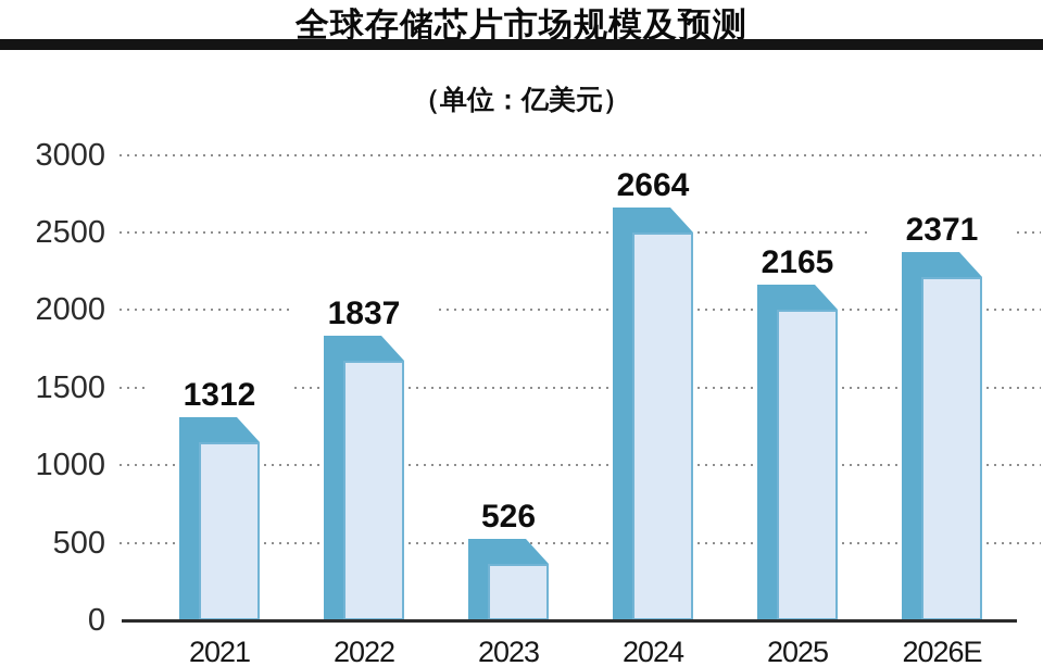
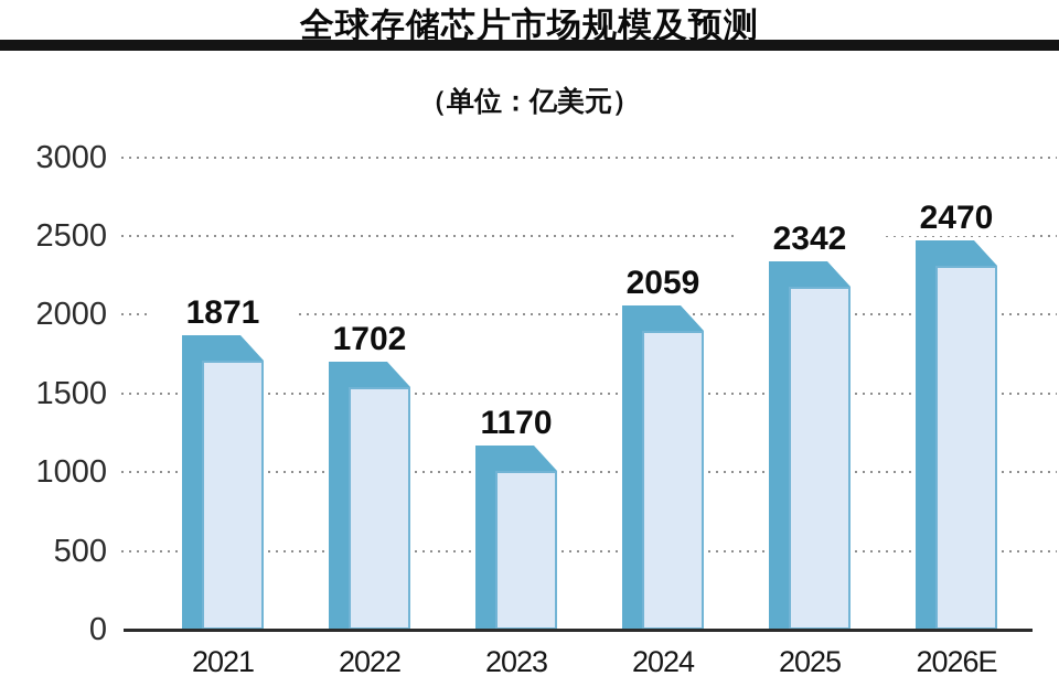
2021: 1312 -> 1871
2022: 1837 -> 1702
2023: 526 -> 1170
2024: 2664 -> 2059
2025: 2165 -> 2342
2026E: 2371 -> 2470
